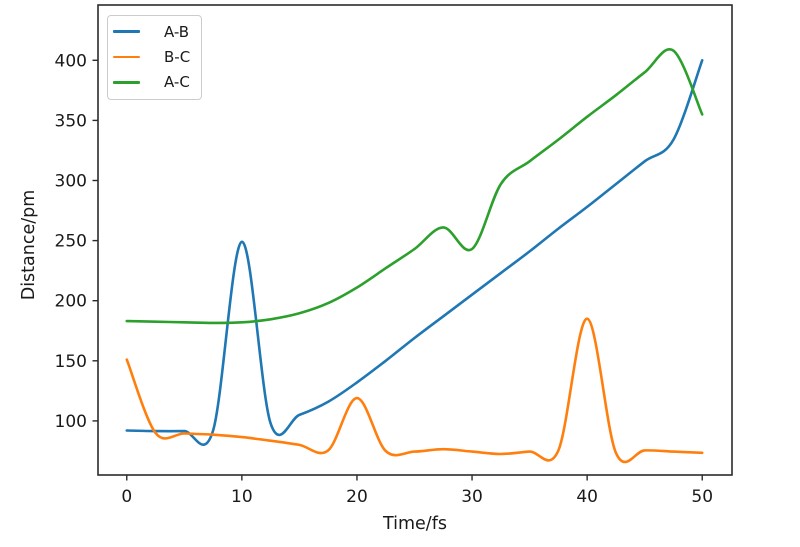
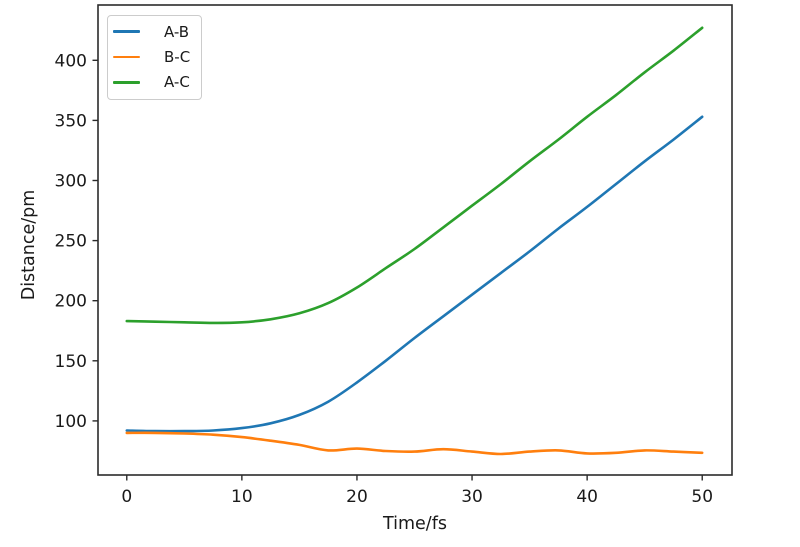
B-C/0: 151 -> 90
A-B/10: 249 -> 94
B-C/20: 119 -> 77
A-C/30: 243 -> 279
B-C/40: 185 -> 73
A-B/50: 400 -> 353
A-C/50: 355 -> 427
